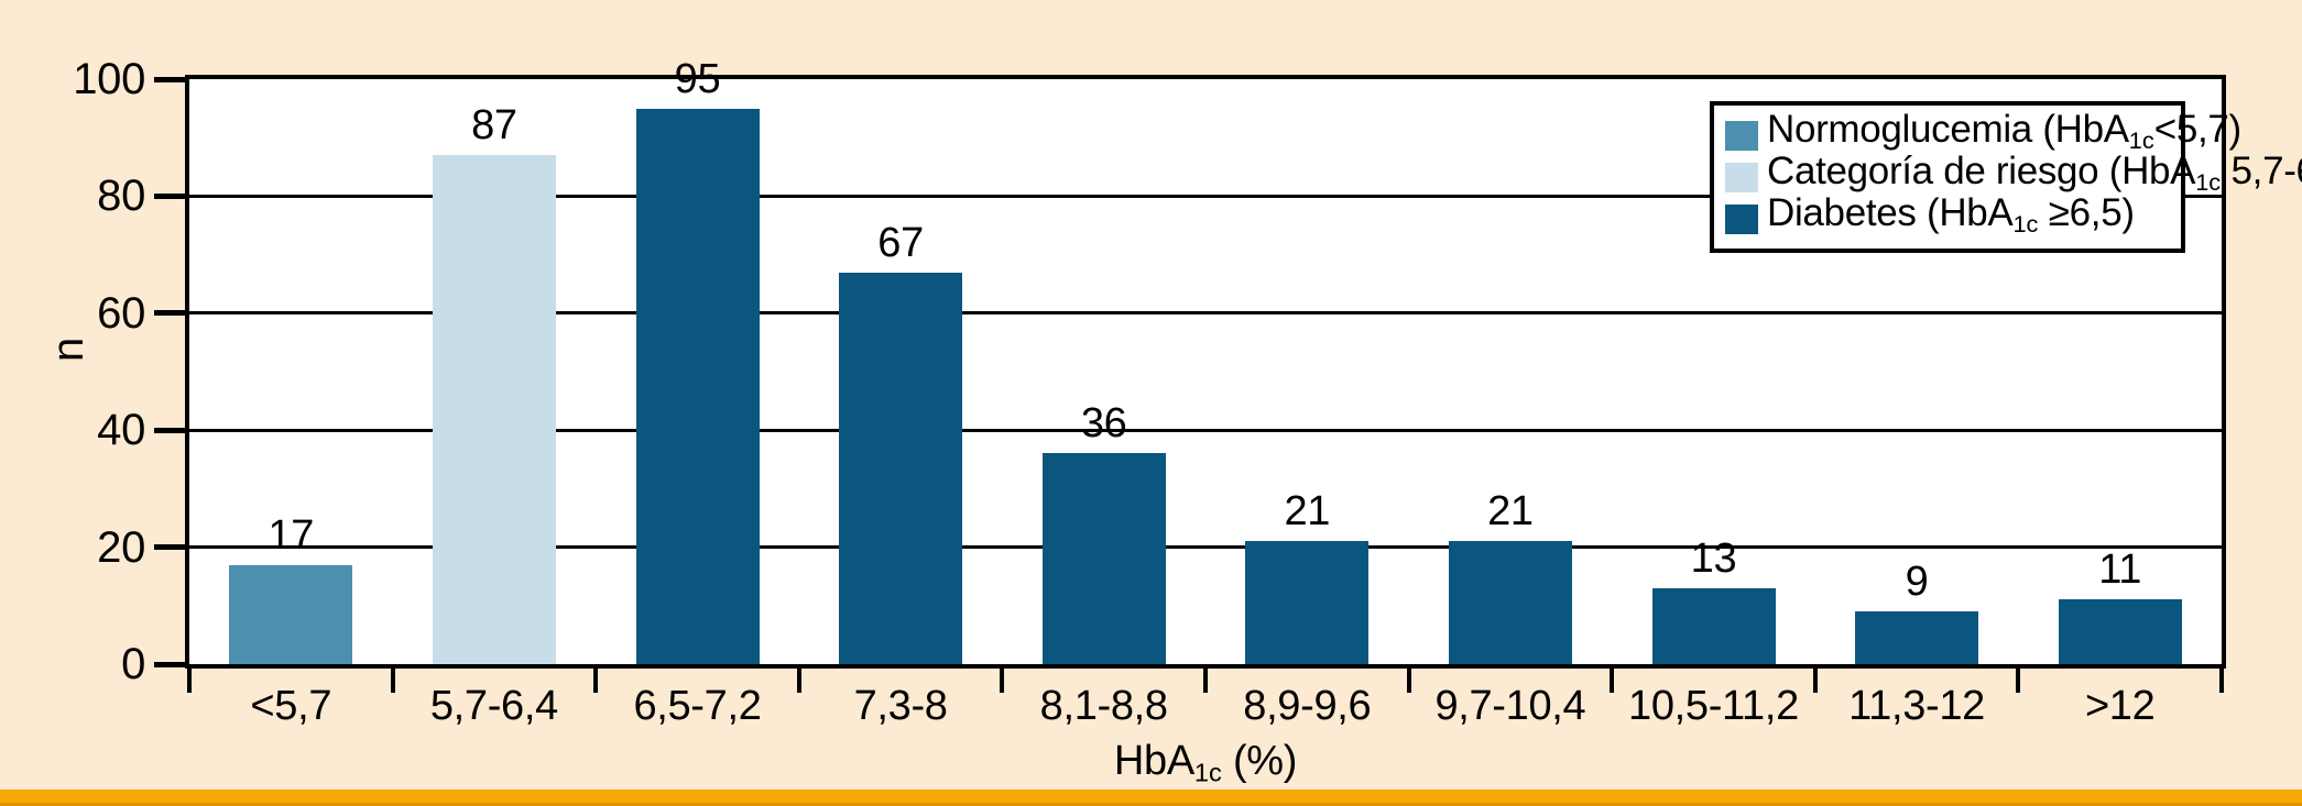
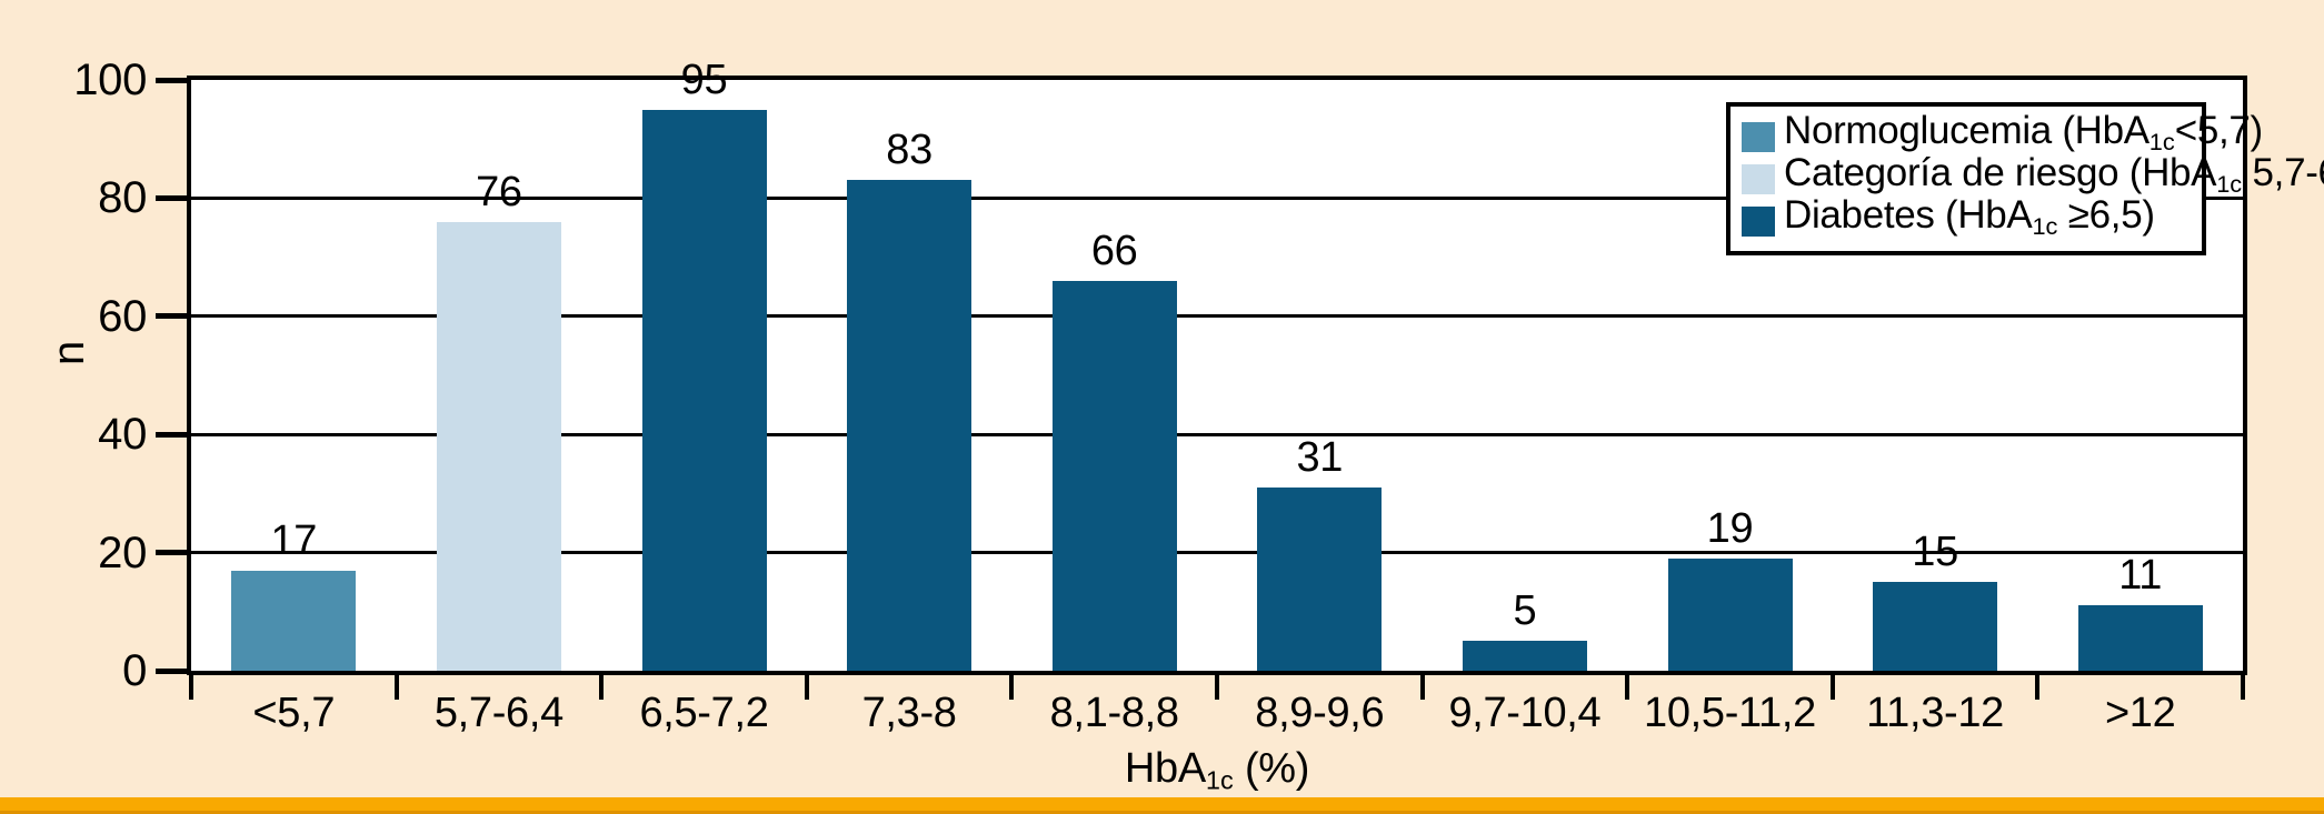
5,7-6,4: 87 -> 76
7,3-8: 67 -> 83
8,1-8,8: 36 -> 66
8,9-9,6: 21 -> 31
9,7-10,4: 21 -> 5
10,5-11,2: 13 -> 19
11,3-12: 9 -> 15
